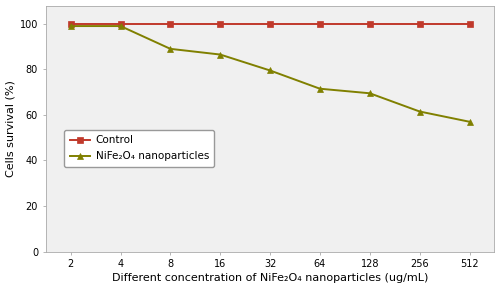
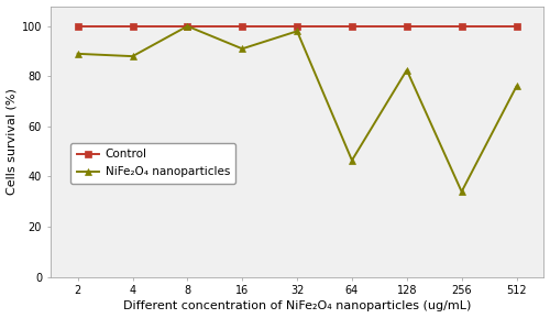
NiFe₂O₄ nanoparticles/2: 99.0 -> 89.0
NiFe₂O₄ nanoparticles/4: 99.0 -> 88.0
NiFe₂O₄ nanoparticles/8: 89.0 -> 100.0
NiFe₂O₄ nanoparticles/16: 86.5 -> 91.0
NiFe₂O₄ nanoparticles/32: 79.5 -> 98.0
NiFe₂O₄ nanoparticles/64: 71.5 -> 46.5
NiFe₂O₄ nanoparticles/128: 69.5 -> 82.5
NiFe₂O₄ nanoparticles/256: 61.5 -> 34.0
NiFe₂O₄ nanoparticles/512: 57.0 -> 76.0
